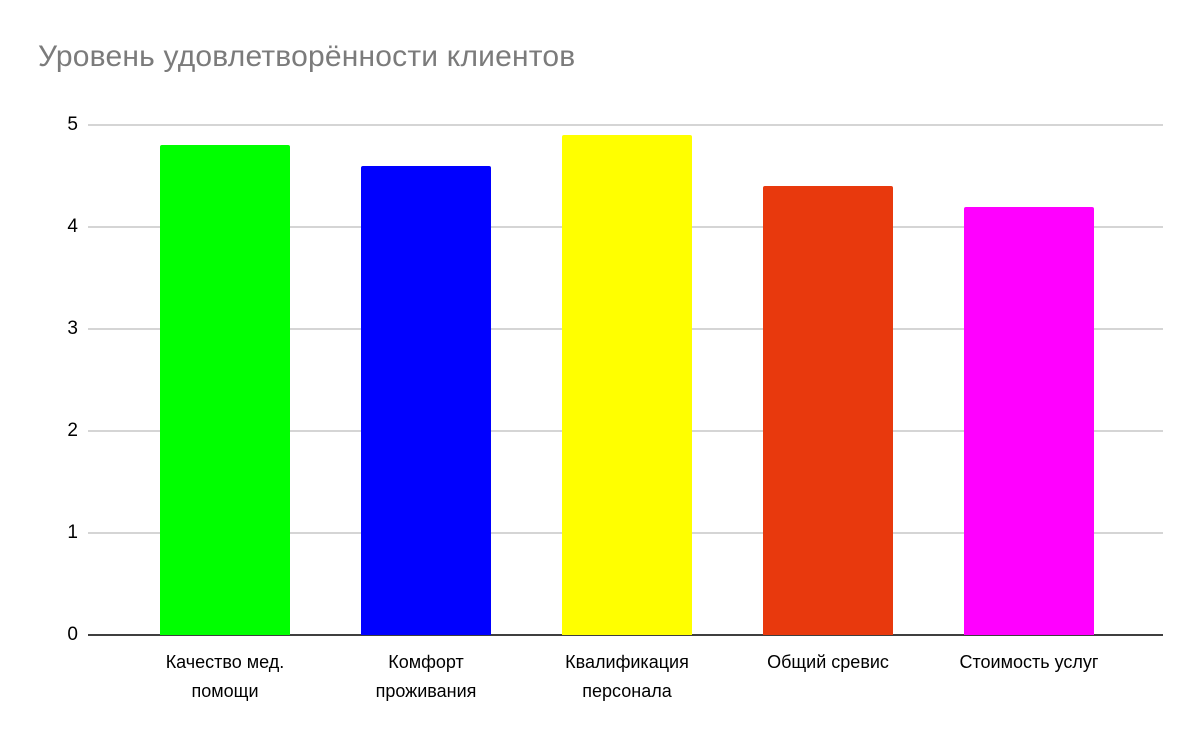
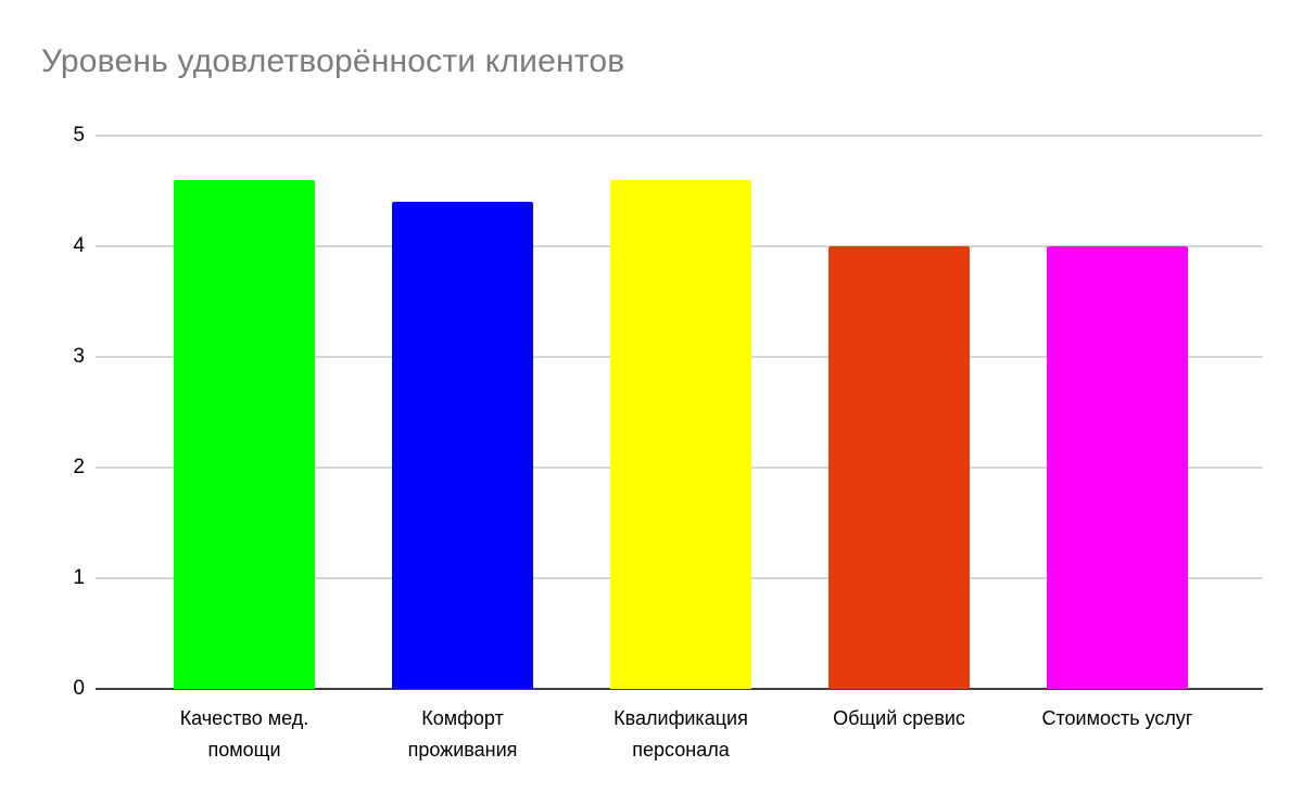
Качество мед. помощи: 4.8 -> 4.6
Комфорт проживания: 4.6 -> 4.4
Квалификация персонала: 4.9 -> 4.6
Общий сревис: 4.4 -> 4.0
Стоимость услуг: 4.2 -> 4.0
